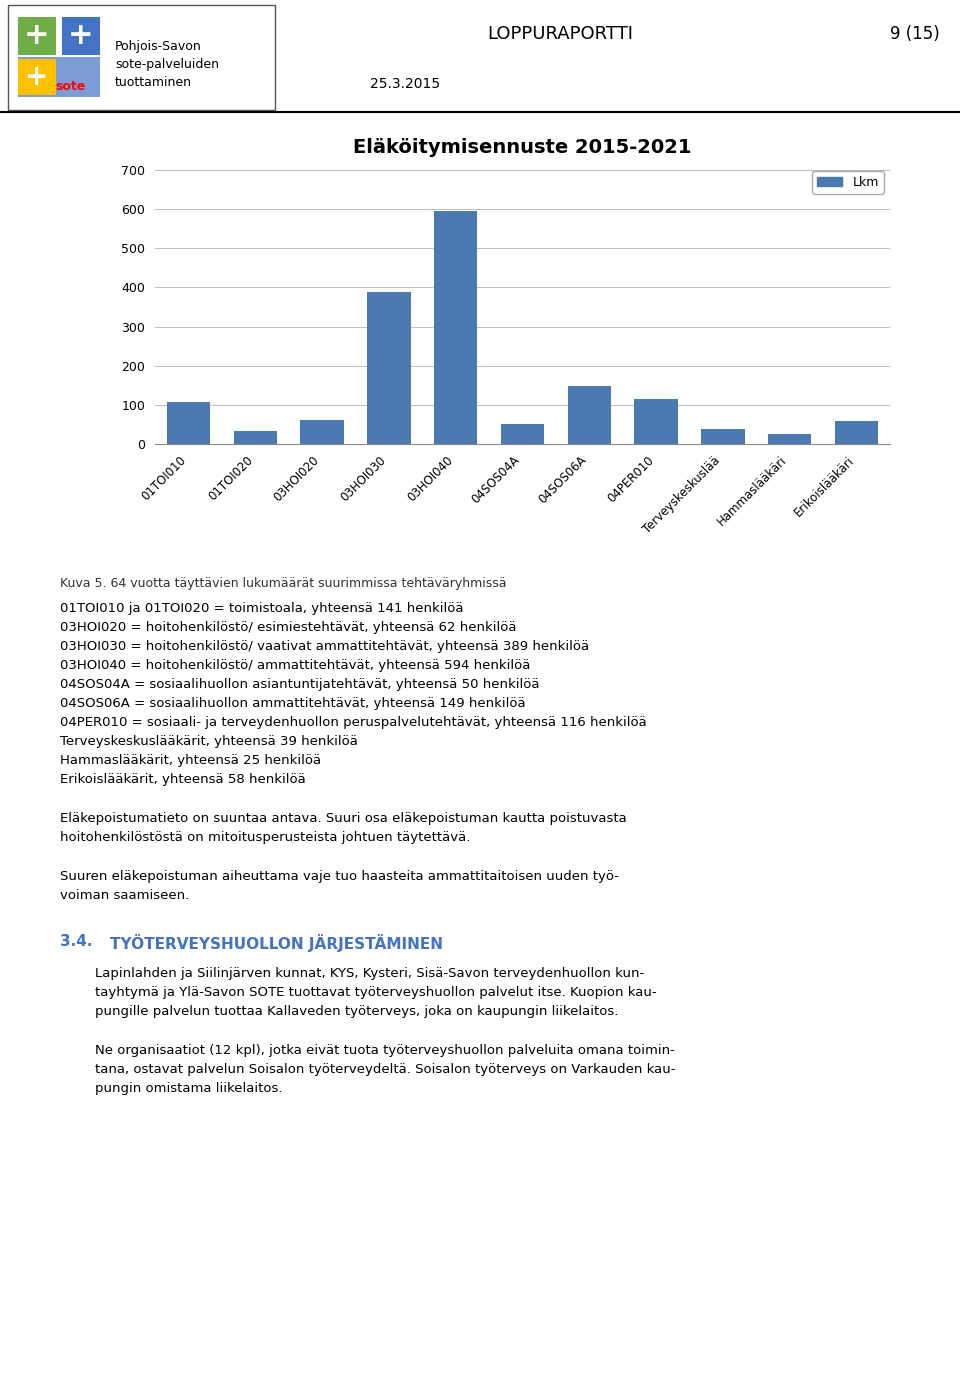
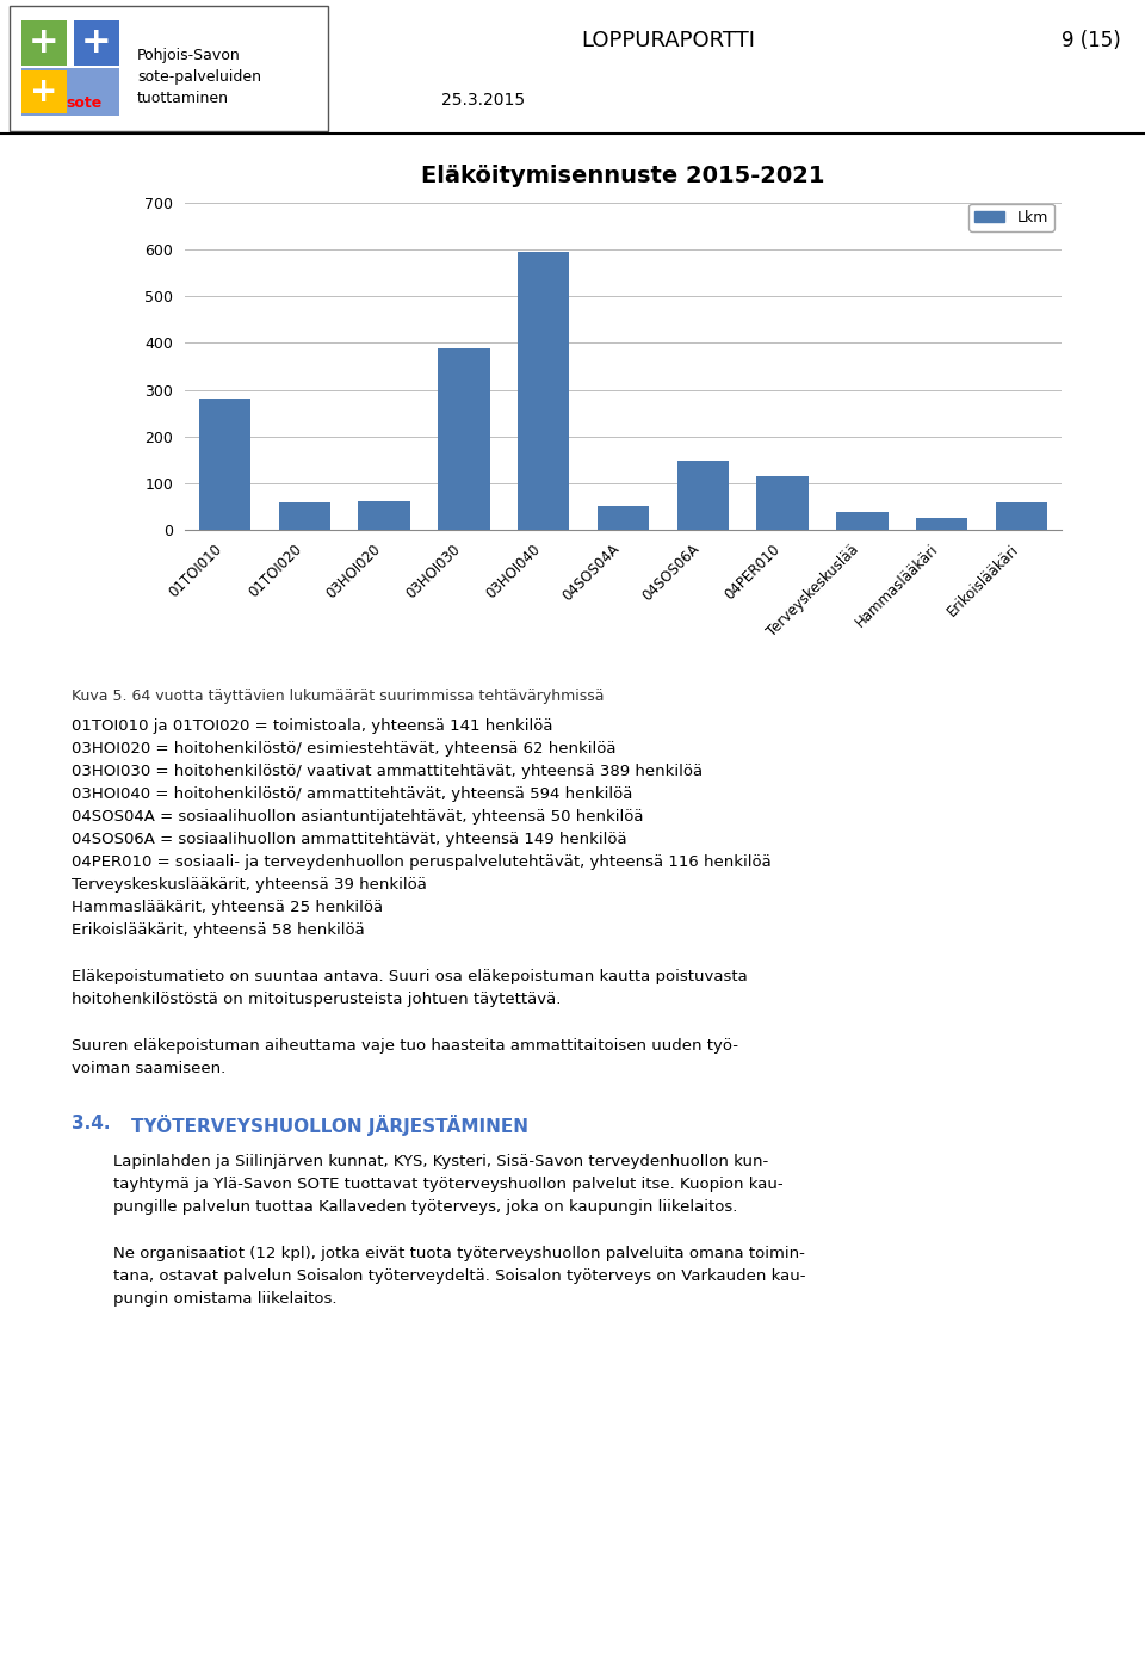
01TOI010: 107 -> 280
01TOI020: 34 -> 60
